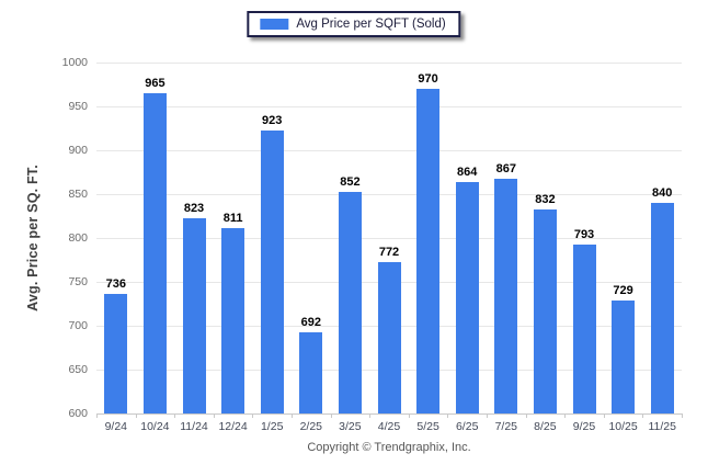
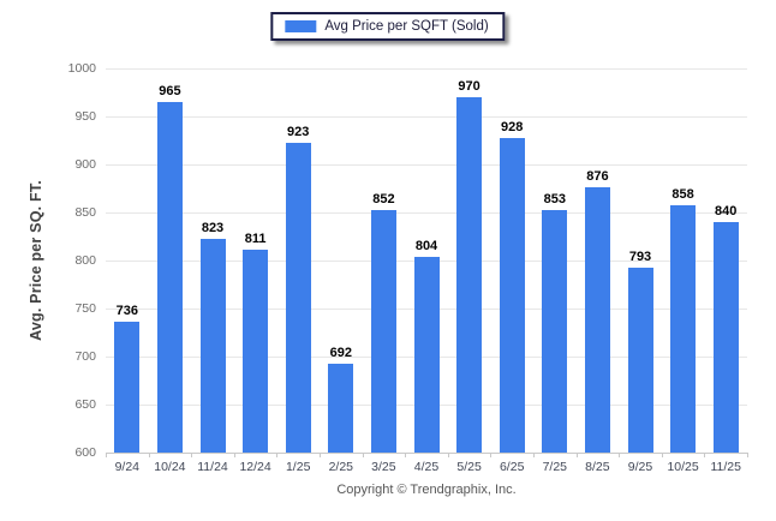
4/25: 772 -> 804
6/25: 864 -> 928
7/25: 867 -> 853
8/25: 832 -> 876
10/25: 729 -> 858
